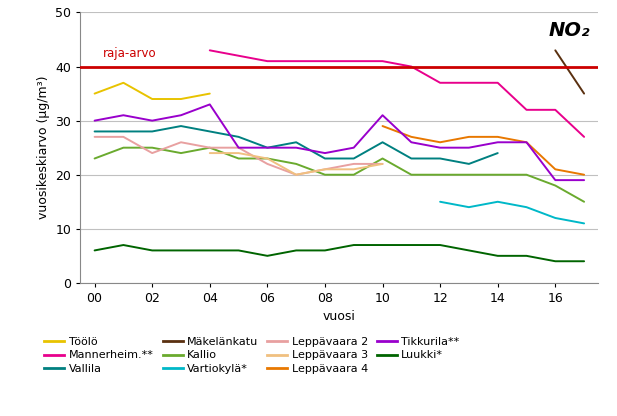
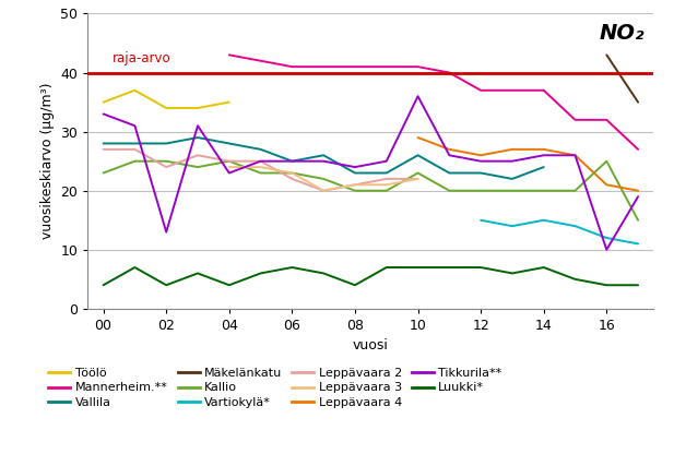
Tikkurila**/00: 30 -> 33
Luukki*/00: 6 -> 4
Tikkurila**/02: 30 -> 13
Luukki*/02: 6 -> 4
Tikkurila**/04: 33 -> 23
Luukki*/04: 6 -> 4
Luukki*/06: 5 -> 7
Luukki*/08: 6 -> 4
Tikkurila**/10: 31 -> 36
Luukki*/14: 5 -> 7
Kallio/16: 18 -> 25
Tikkurila**/16: 19 -> 10
